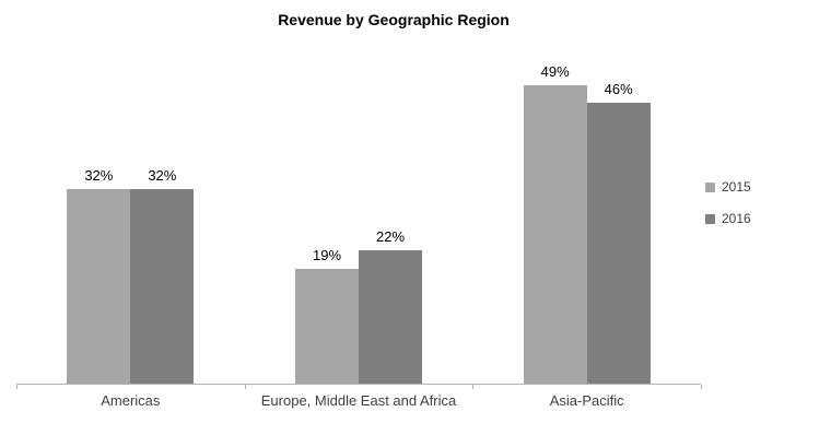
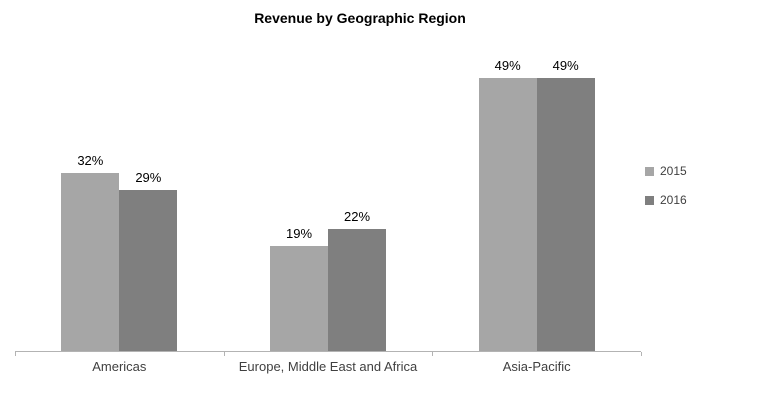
2016/Americas: 32% -> 29%
2016/Asia-Pacific: 46% -> 49%
